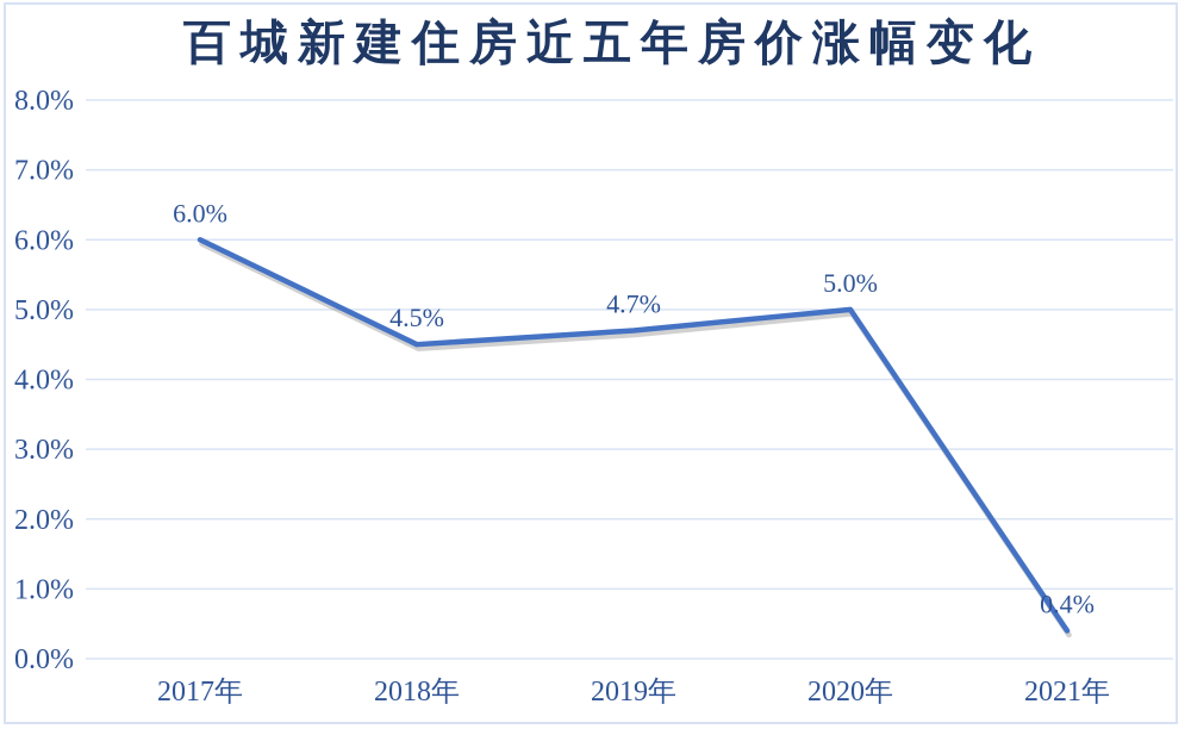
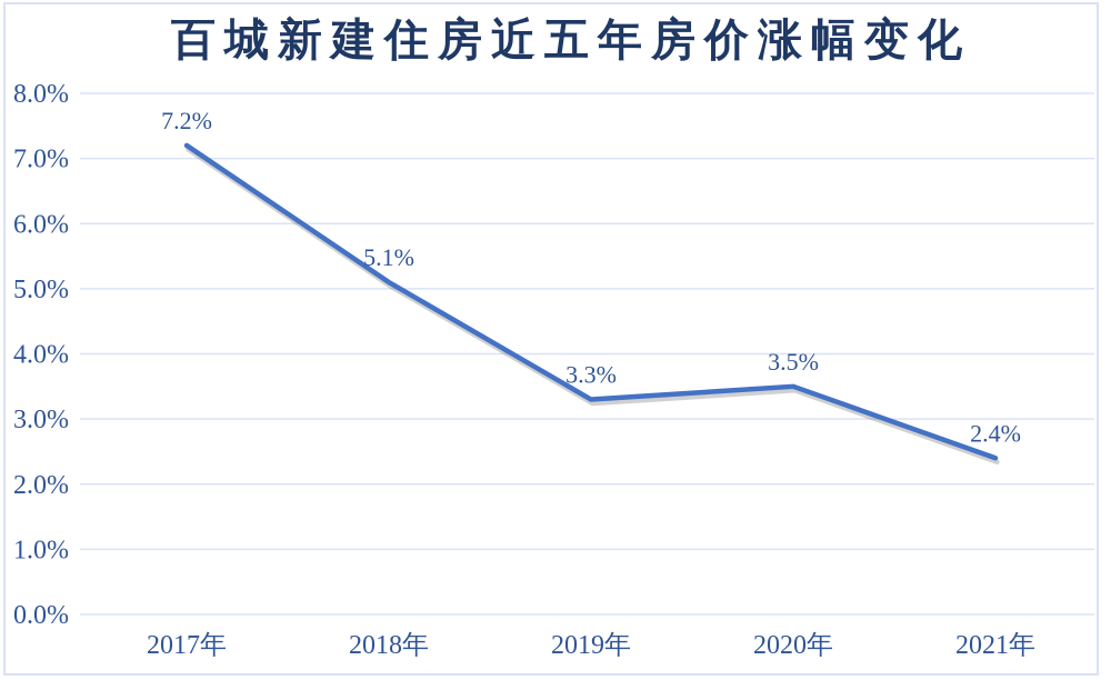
2017年: 6.0% -> 7.2%
2018年: 4.5% -> 5.1%
2019年: 4.7% -> 3.3%
2020年: 5.0% -> 3.5%
2021年: 0.4% -> 2.4%
